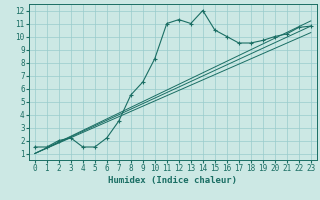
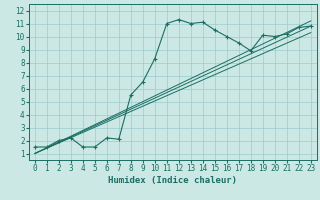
7: 3.5 -> 2.1
14: 12.0 -> 11.1
18: 9.5 -> 8.9
19: 9.7 -> 10.1
